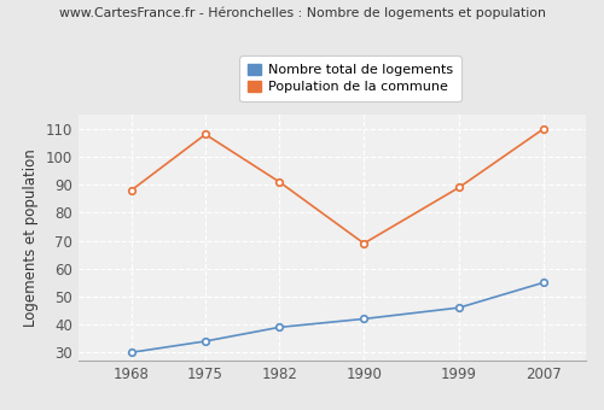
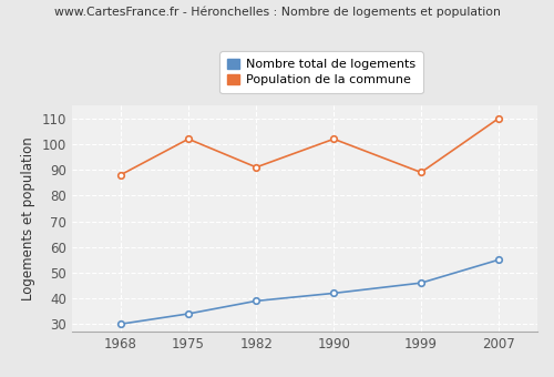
Population de la commune/1975: 108 -> 102
Population de la commune/1990: 69 -> 102
